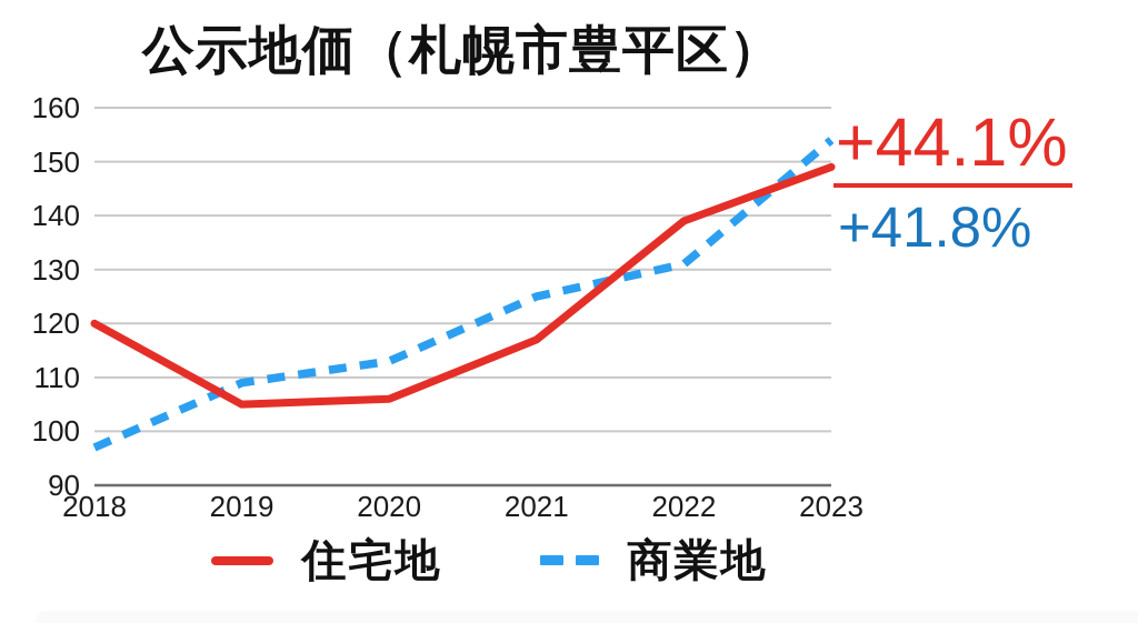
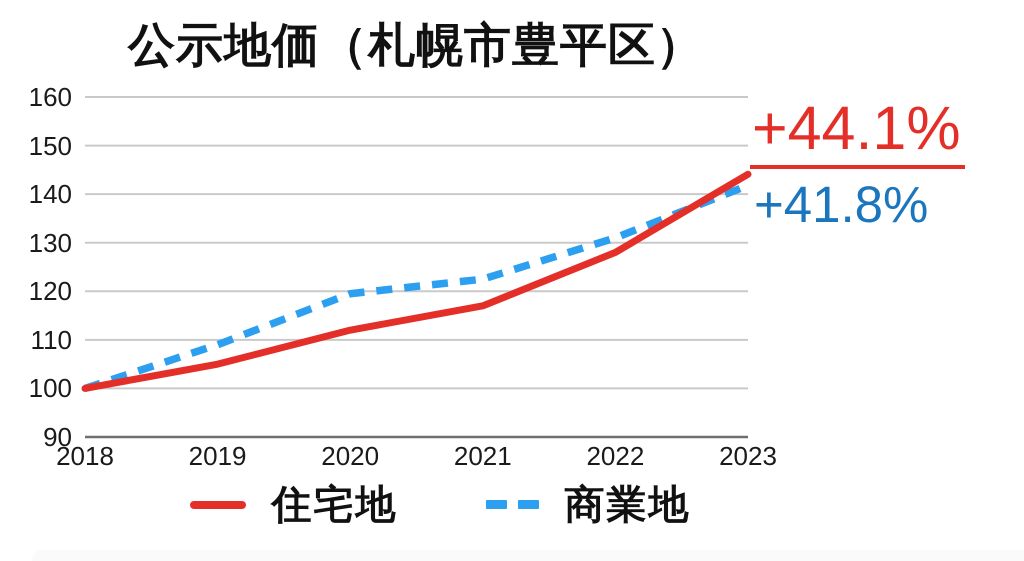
住宅地/2018: 120 -> 100
商業地/2018: 97 -> 100
住宅地/2020: 106 -> 112
商業地/2020: 113 -> 120
商業地/2021: 125 -> 122
住宅地/2022: 139 -> 128
住宅地/2023: 149 -> 144
商業地/2023: 154 -> 142
